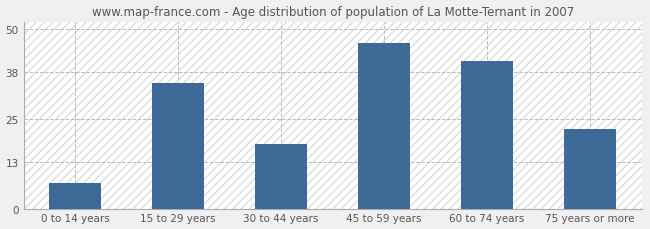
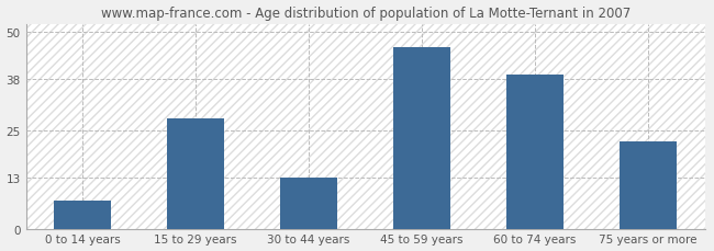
15 to 29 years: 35 -> 28
30 to 44 years: 18 -> 13
60 to 74 years: 41 -> 39
